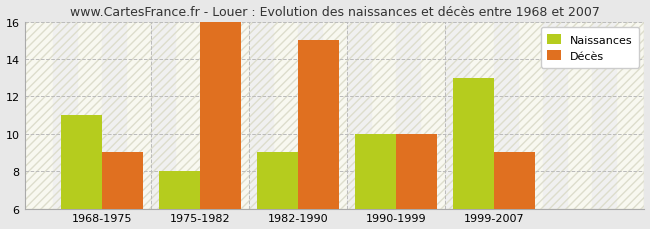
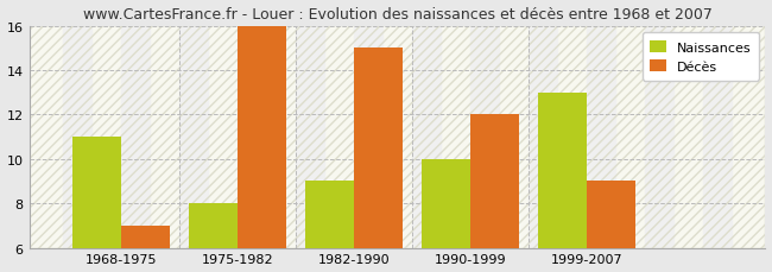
Décès/1968-1975: 9 -> 7
Décès/1990-1999: 10 -> 12
